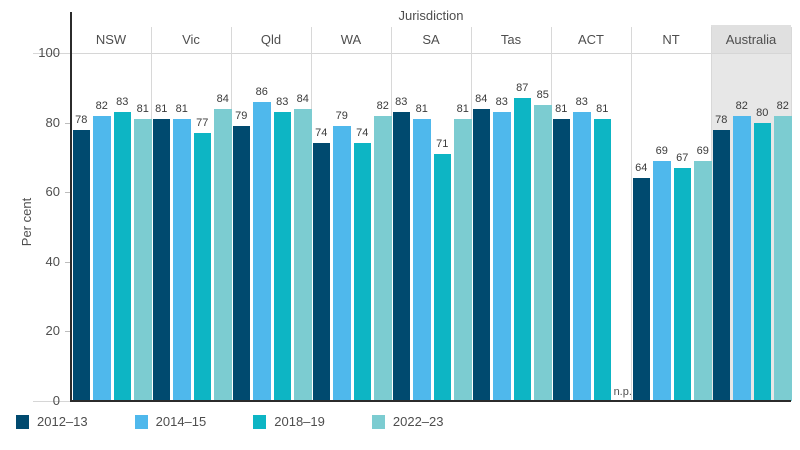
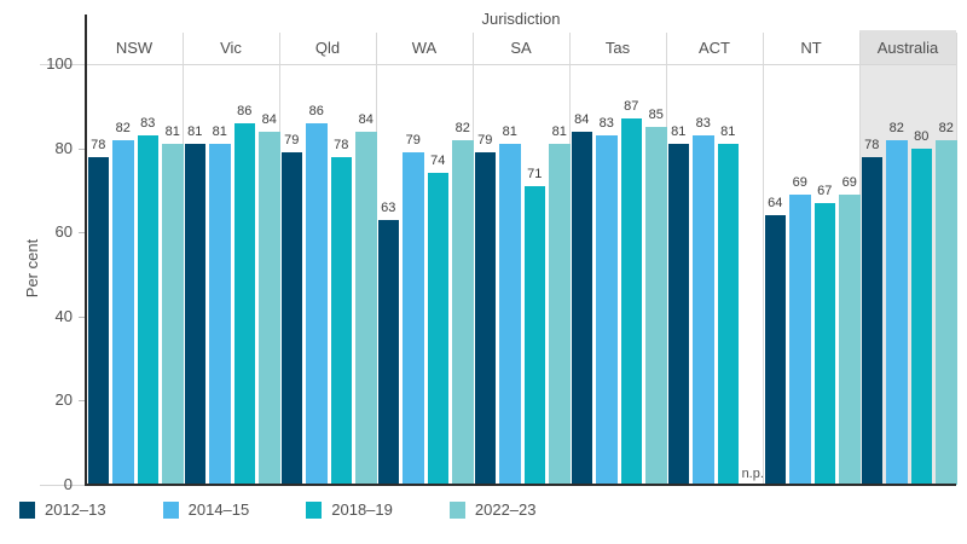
2018–19/Vic: 77 -> 86
2018–19/Qld: 83 -> 78
2012–13/WA: 74 -> 63
2012–13/SA: 83 -> 79
